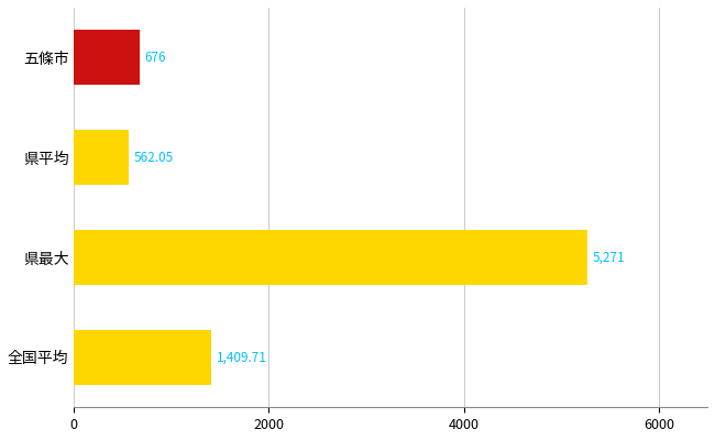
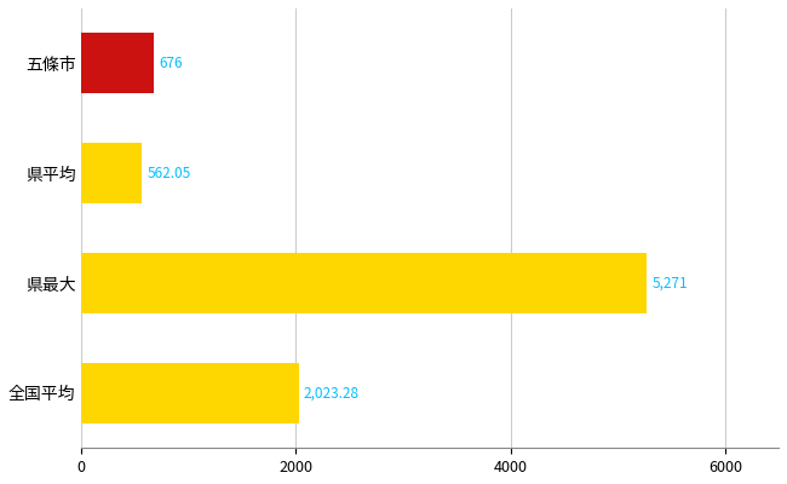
全国平均: 1,409.71 -> 2,023.28
